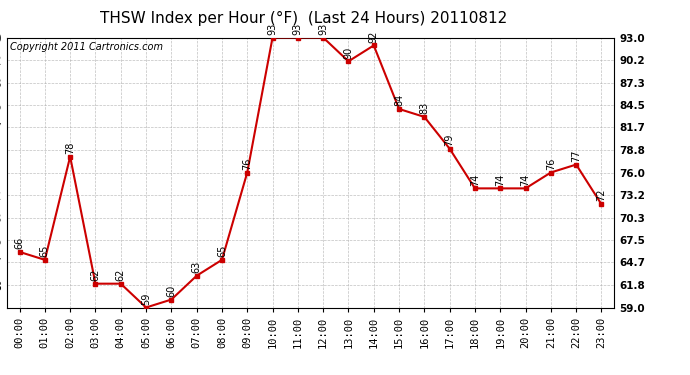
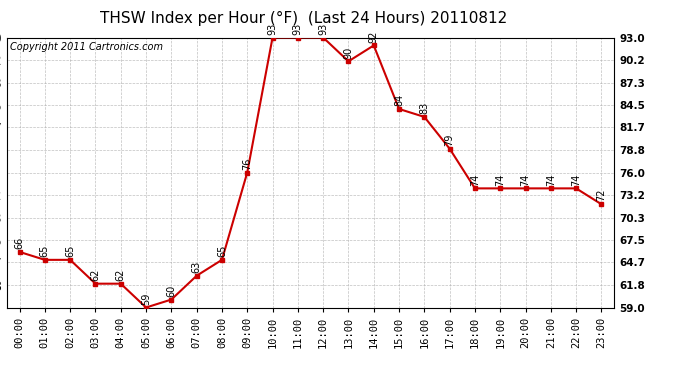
02:00: 78 -> 65
21:00: 76 -> 74
22:00: 77 -> 74
